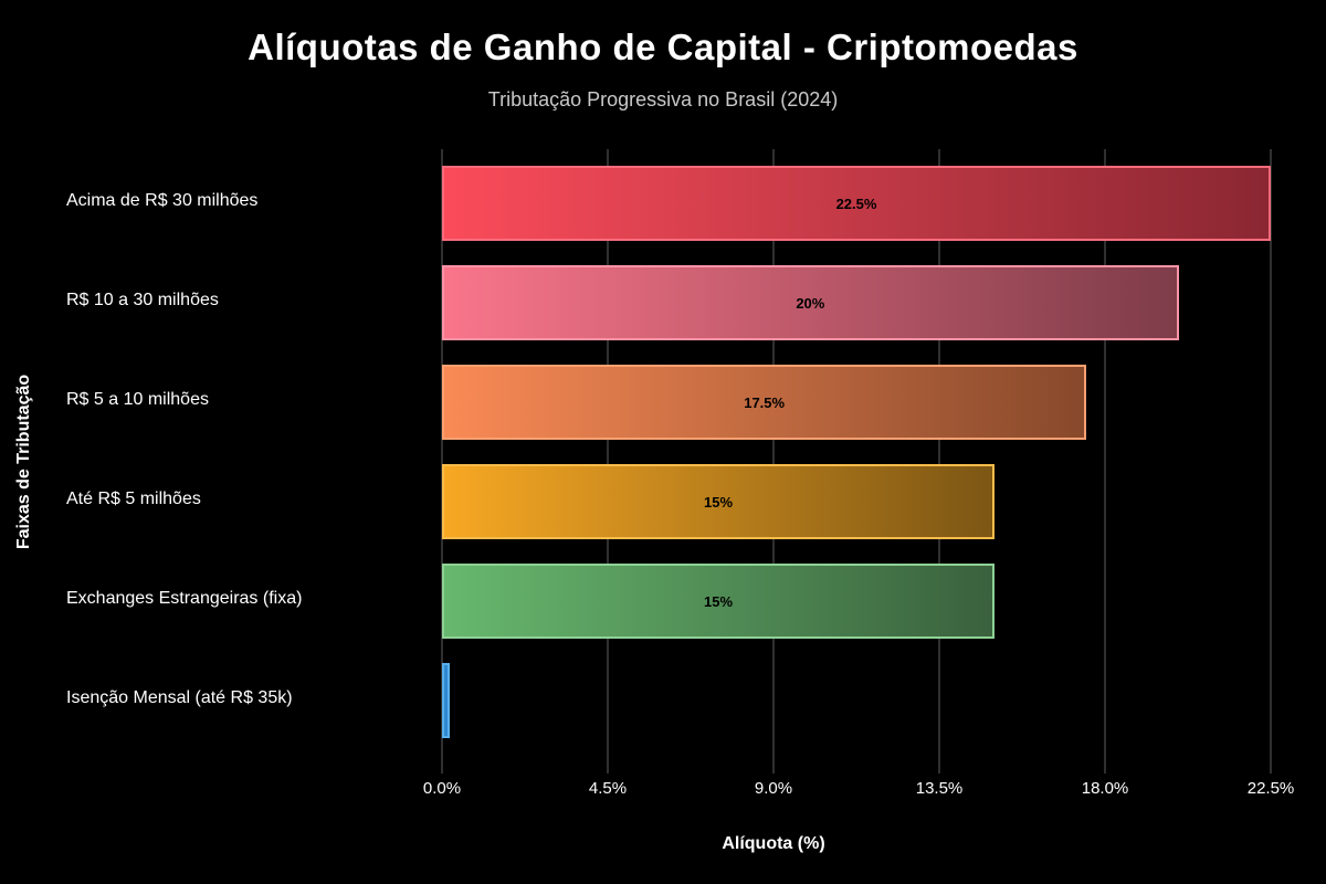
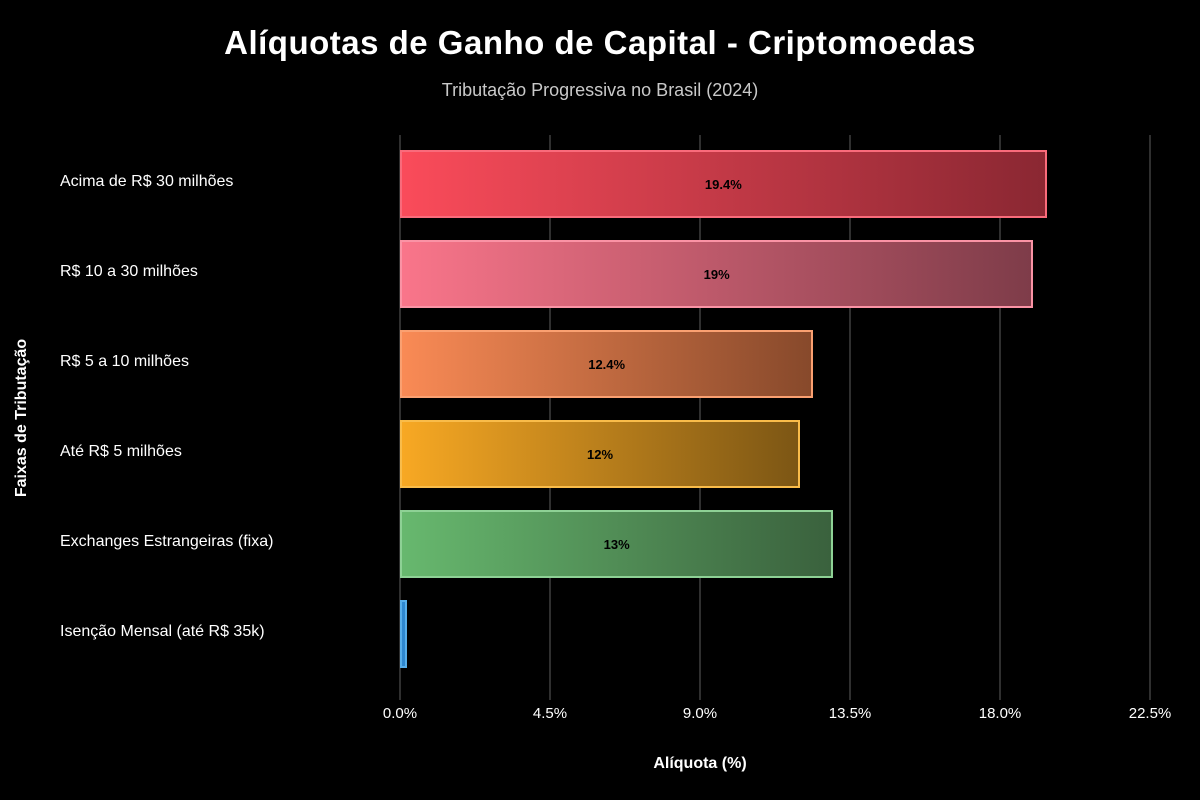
Acima de R$ 30 milhões: 22.5% -> 19.4%
R$ 10 a 30 milhões: 20% -> 19%
R$ 5 a 10 milhões: 17.5% -> 12.4%
Até R$ 5 milhões: 15% -> 12%
Exchanges Estrangeiras (fixa): 15% -> 13%
